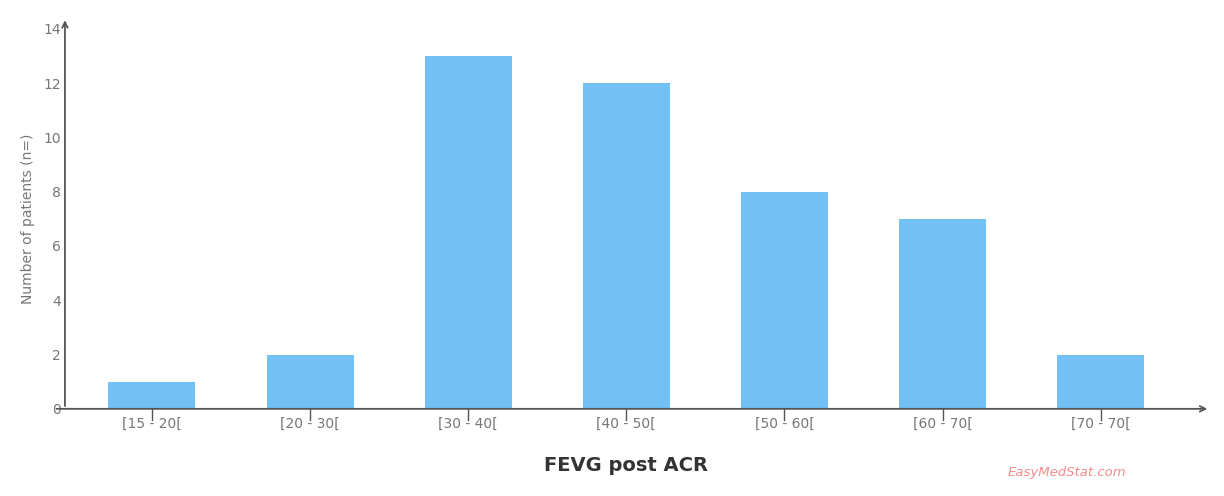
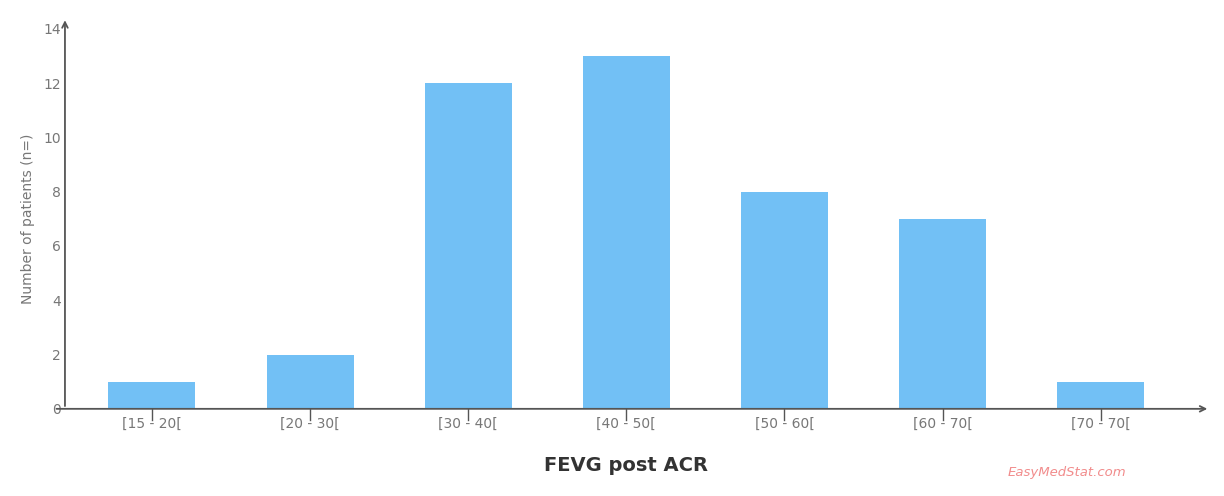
[30 - 40[: 13 -> 12
[40 - 50[: 12 -> 13
[70 - 70[: 2 -> 1
